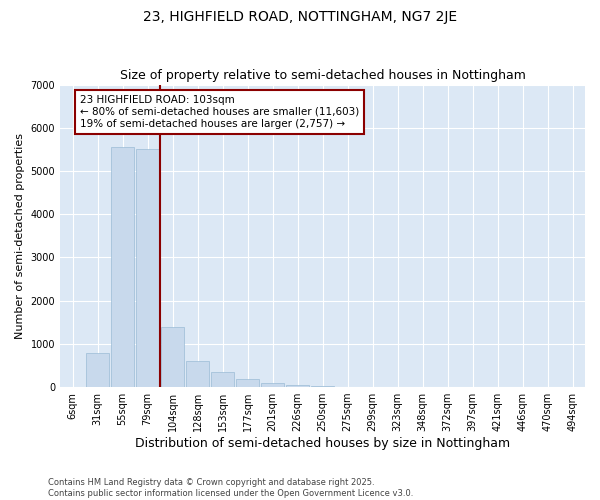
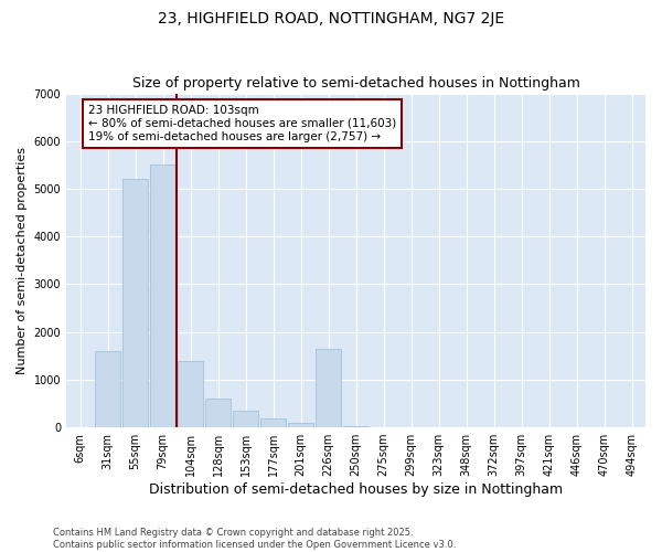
31sqm: 800 -> 1600
55sqm: 5550 -> 5200
226sqm: 50 -> 1650
